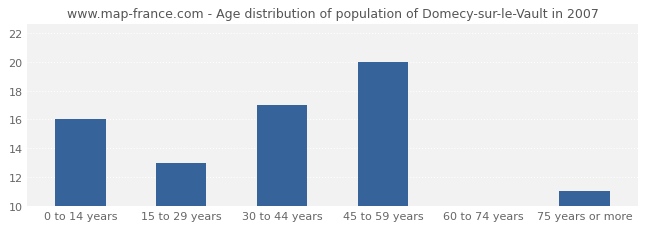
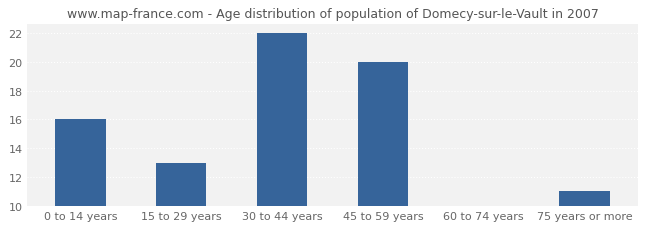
30 to 44 years: 17.0 -> 22.0
